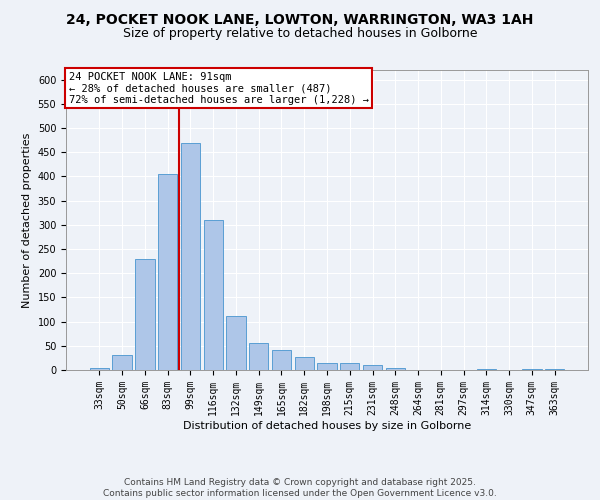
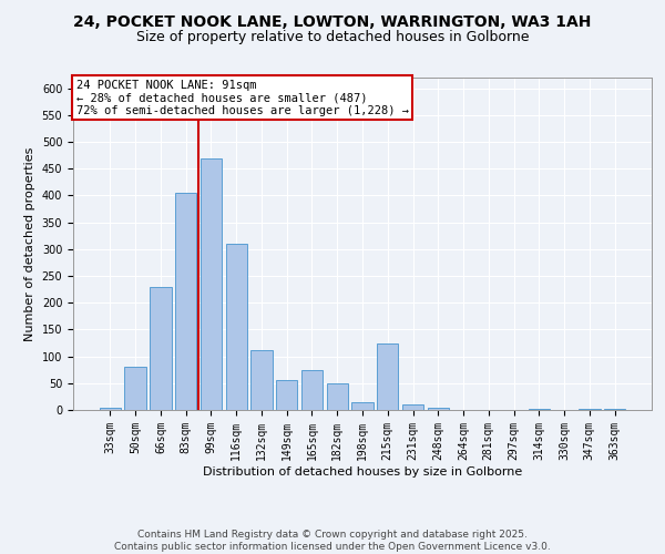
50sqm: 30 -> 80
165sqm: 42 -> 75
182sqm: 27 -> 50
215sqm: 15 -> 125
